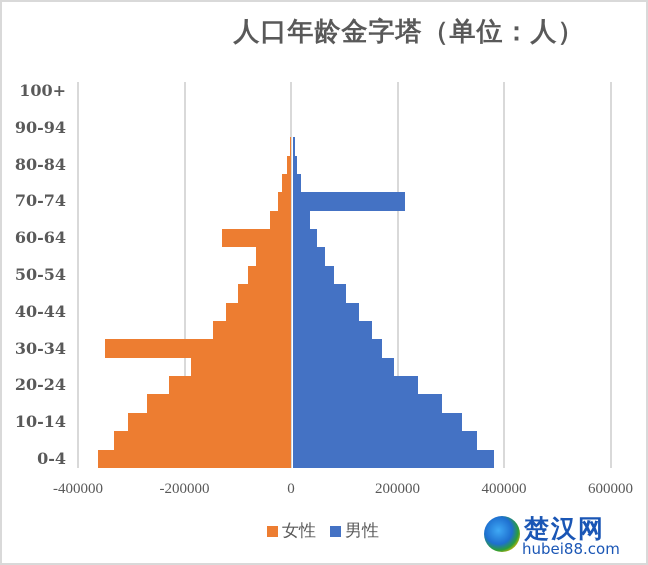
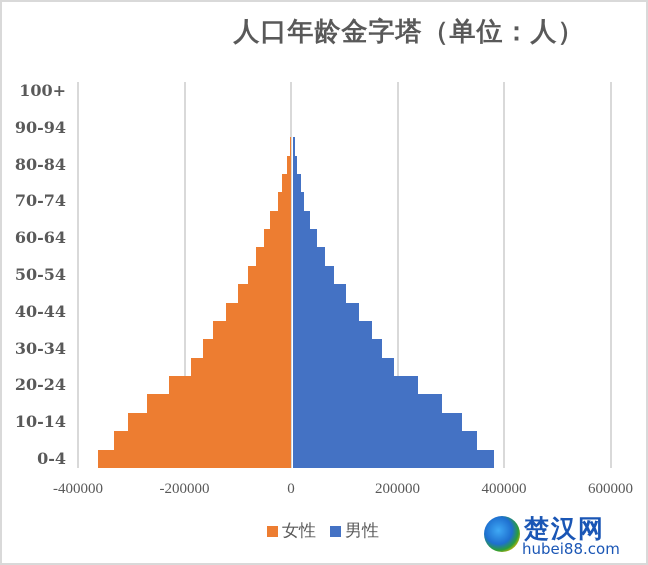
女性/30-34: -350000 -> -160000
女性/60-64: -130000 -> -50000
男性/70-74: 210000 -> 20000
